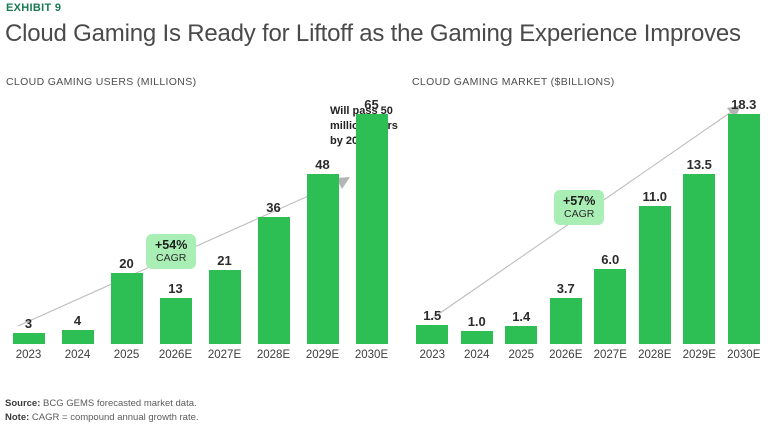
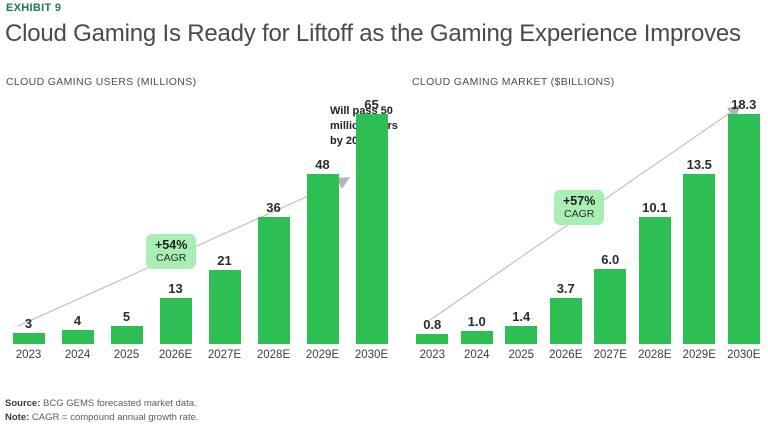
CLOUD GAMING USERS (MILLIONS)/2025: 20 -> 5
CLOUD GAMING MARKET ($BILLIONS)/2023: 1.5 -> 0.8
CLOUD GAMING MARKET ($BILLIONS)/2028E: 11.0 -> 10.1
